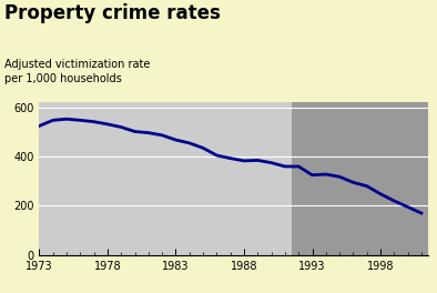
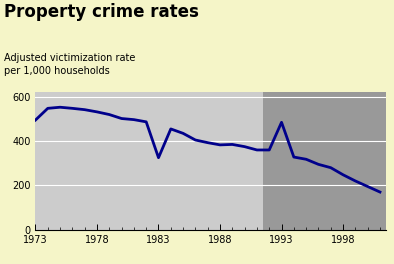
1973: 525 -> 495
1983: 468 -> 325
1993: 325 -> 485
